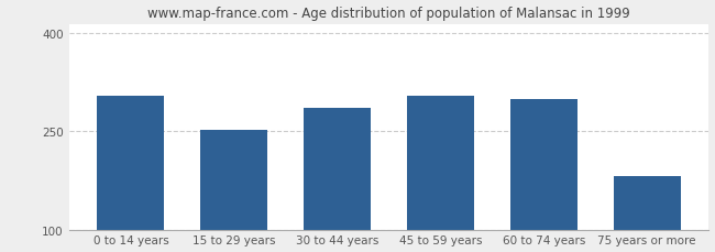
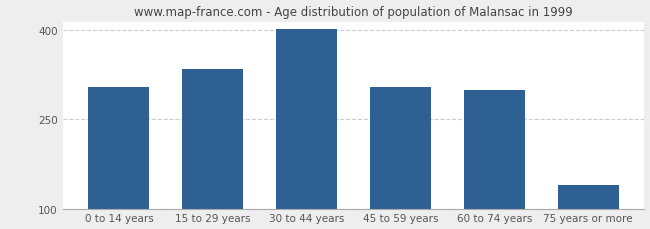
15 to 29 years: 252 -> 335
30 to 44 years: 286 -> 403
75 years or more: 182 -> 140
